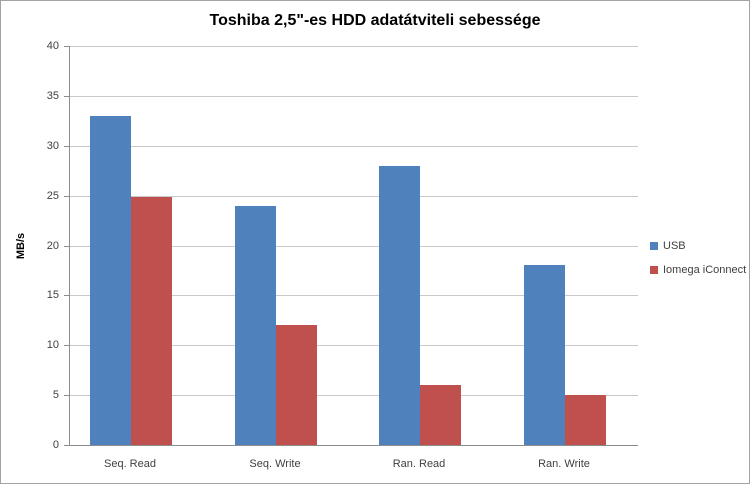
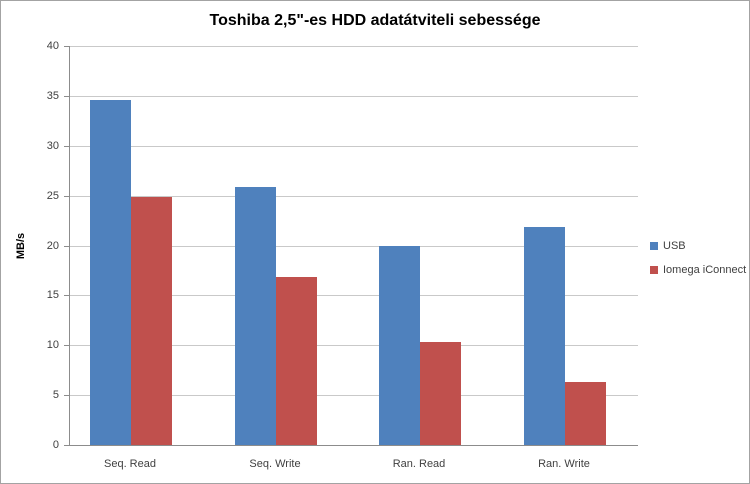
USB/Seq. Read: 33 -> 35
USB/Seq. Write: 24 -> 26
Iomega iConnect/Seq. Write: 12 -> 17
USB/Ran. Read: 28 -> 20
Iomega iConnect/Ran. Read: 6 -> 10
USB/Ran. Write: 18 -> 22
Iomega iConnect/Ran. Write: 5 -> 6
